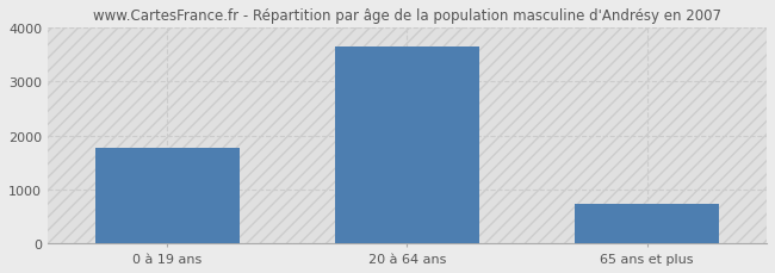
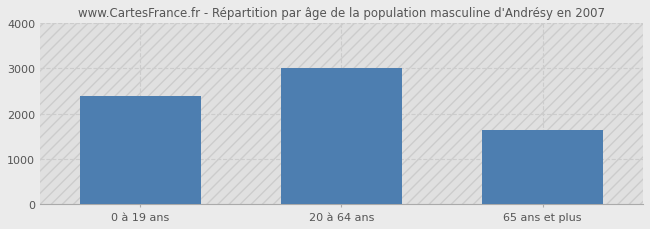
0 à 19 ans: 1770 -> 2400
20 à 64 ans: 3650 -> 3000
65 ans et plus: 730 -> 1650
